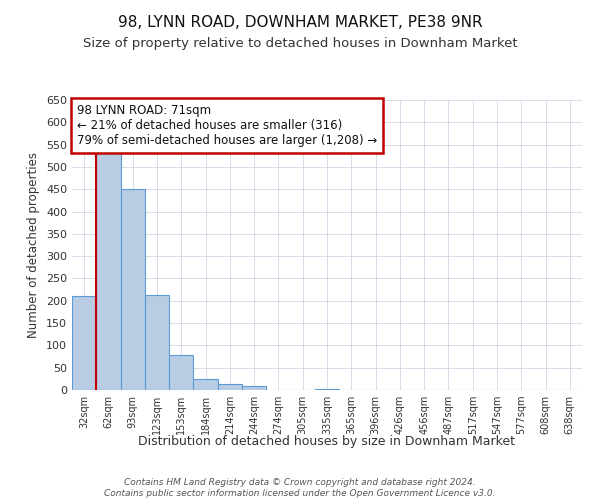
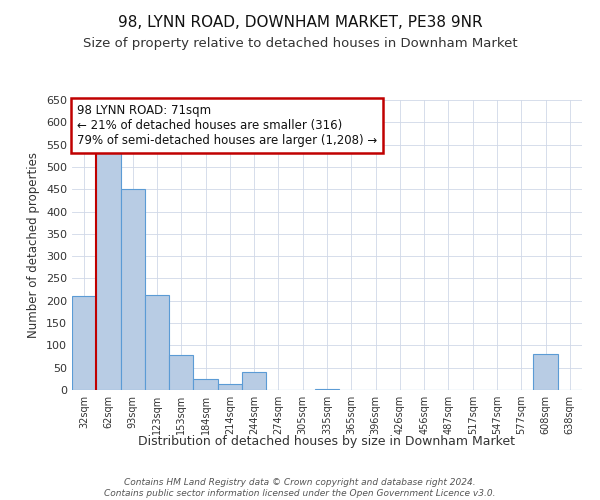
244sqm: 8 -> 40
608sqm: 1 -> 80
